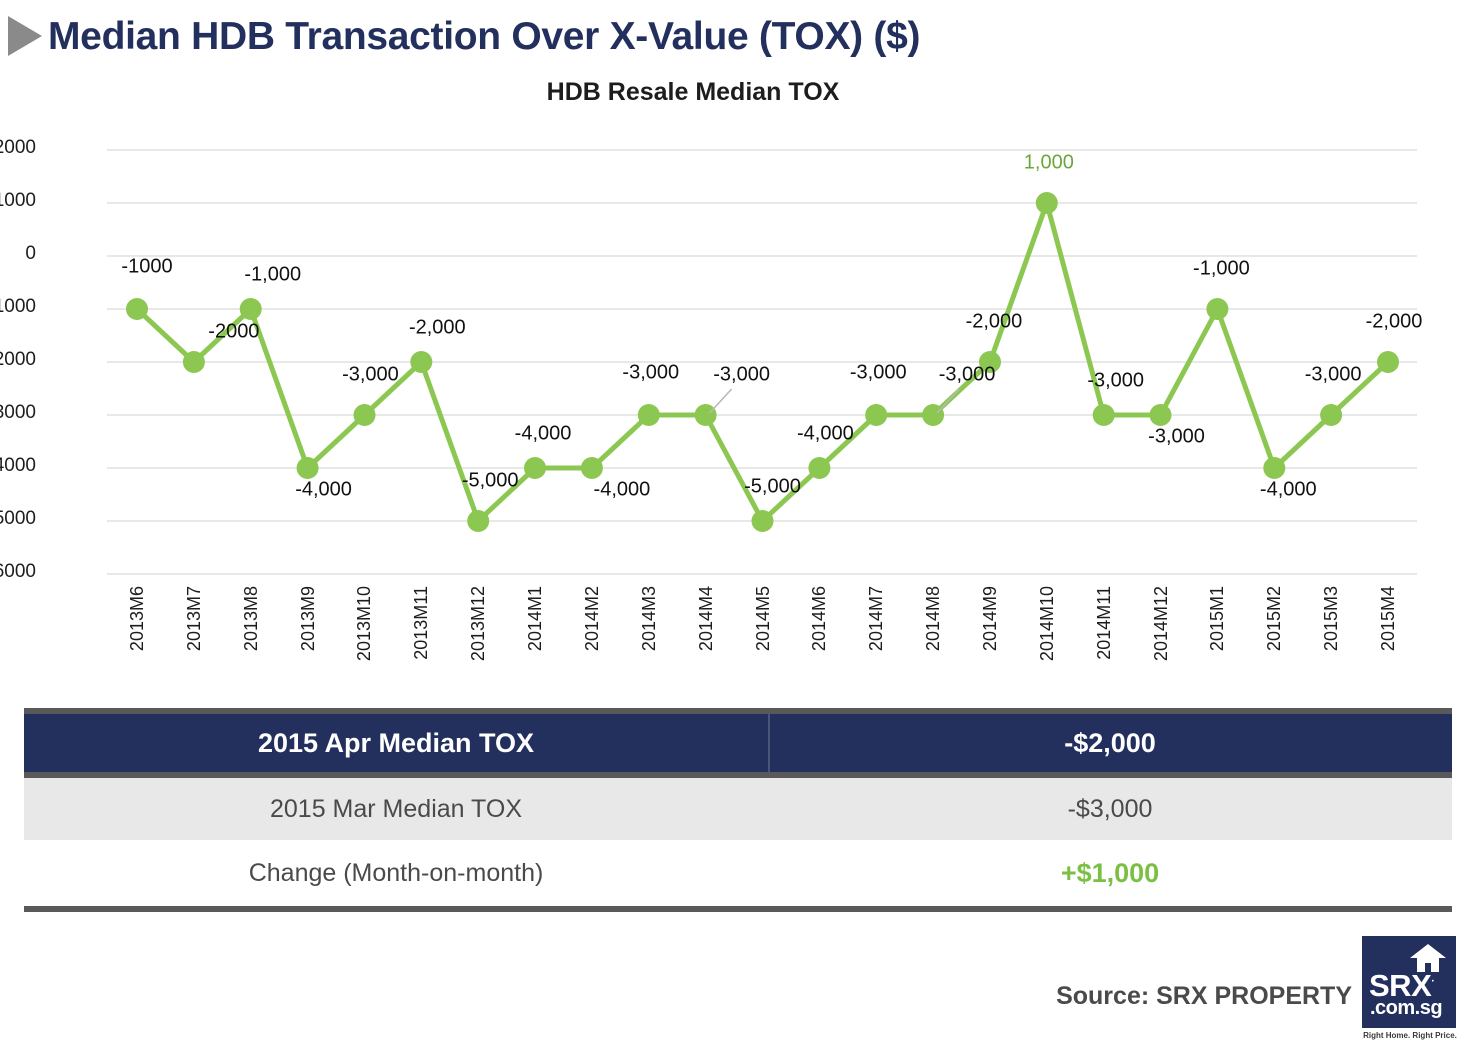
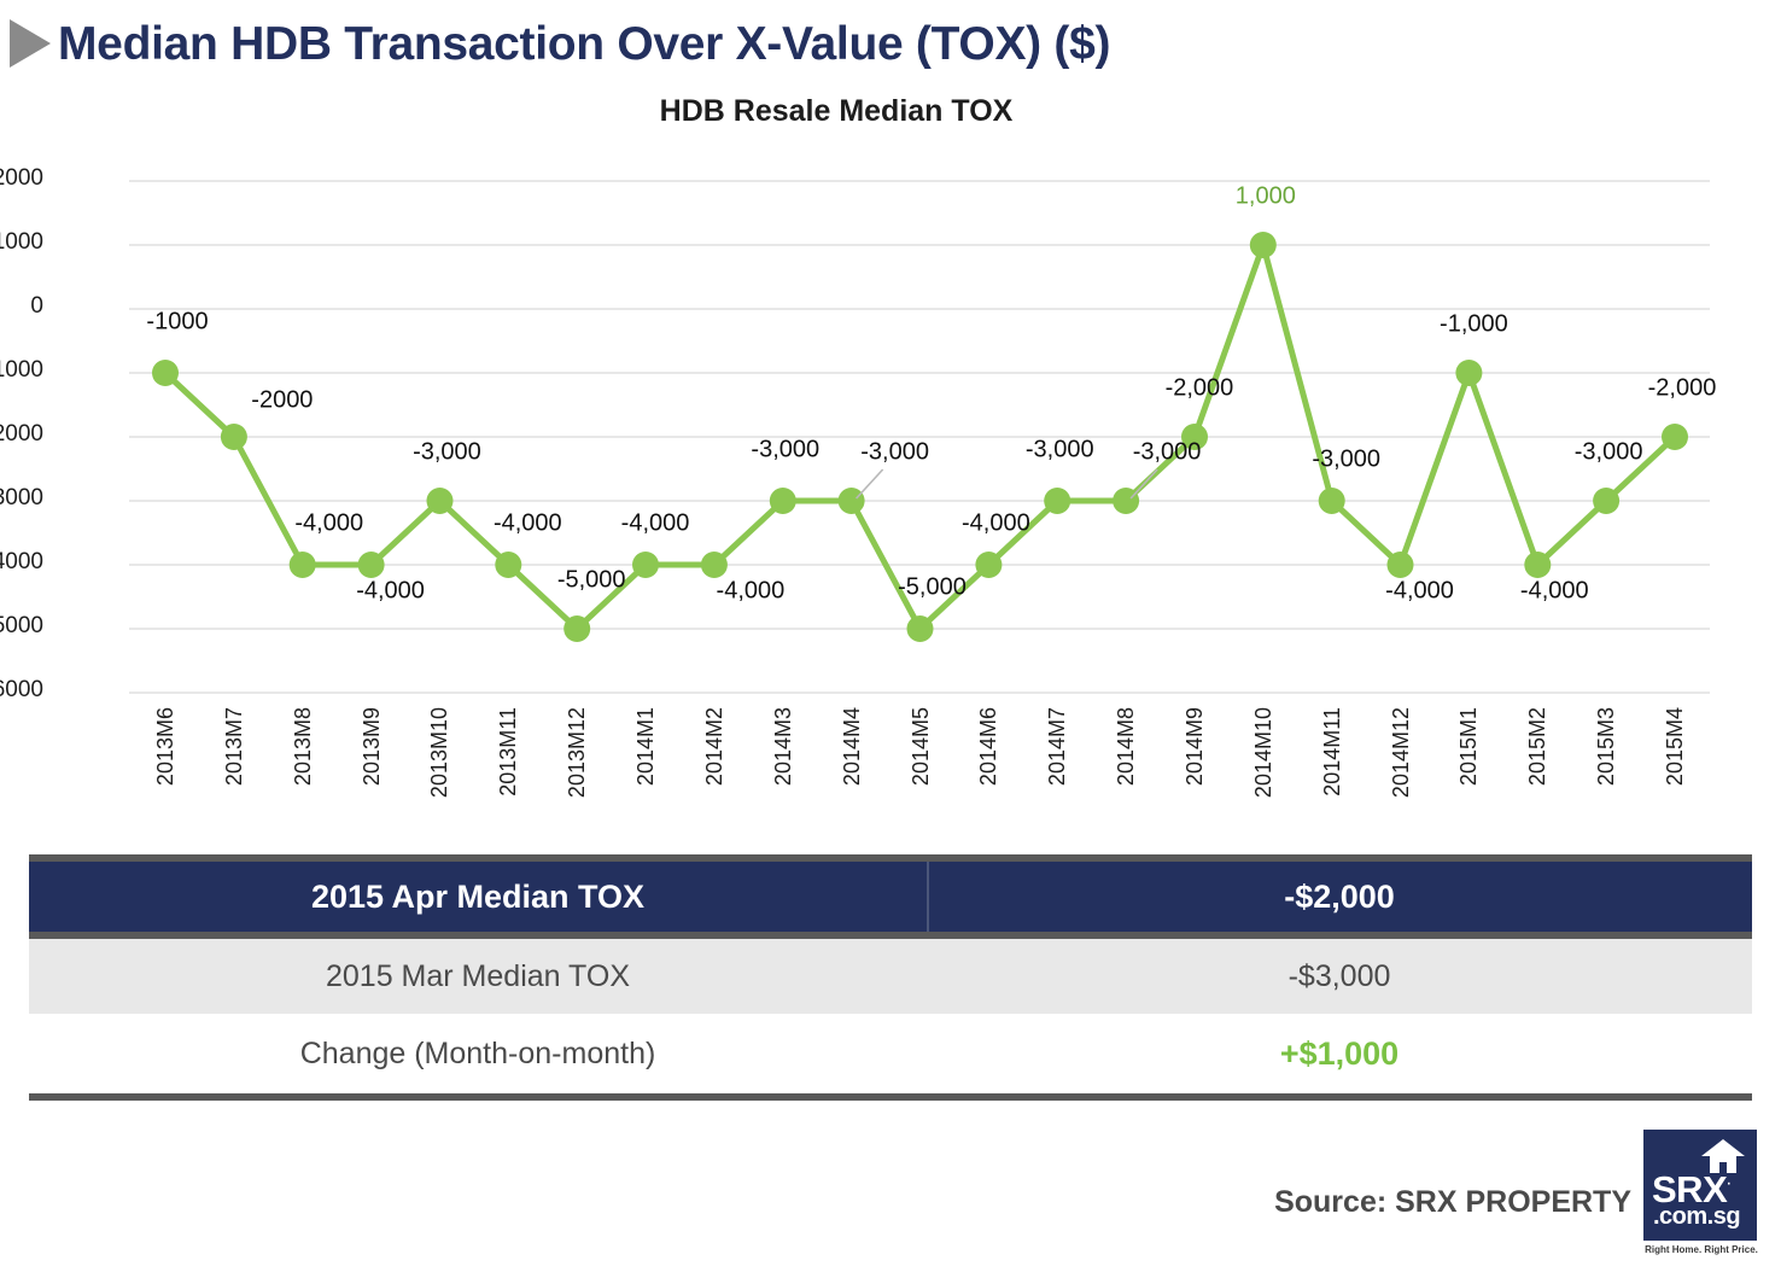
2013M8: -1,000 -> -4,000
2013M11: -2,000 -> -4,000
2014M12: -3,000 -> -4,000
